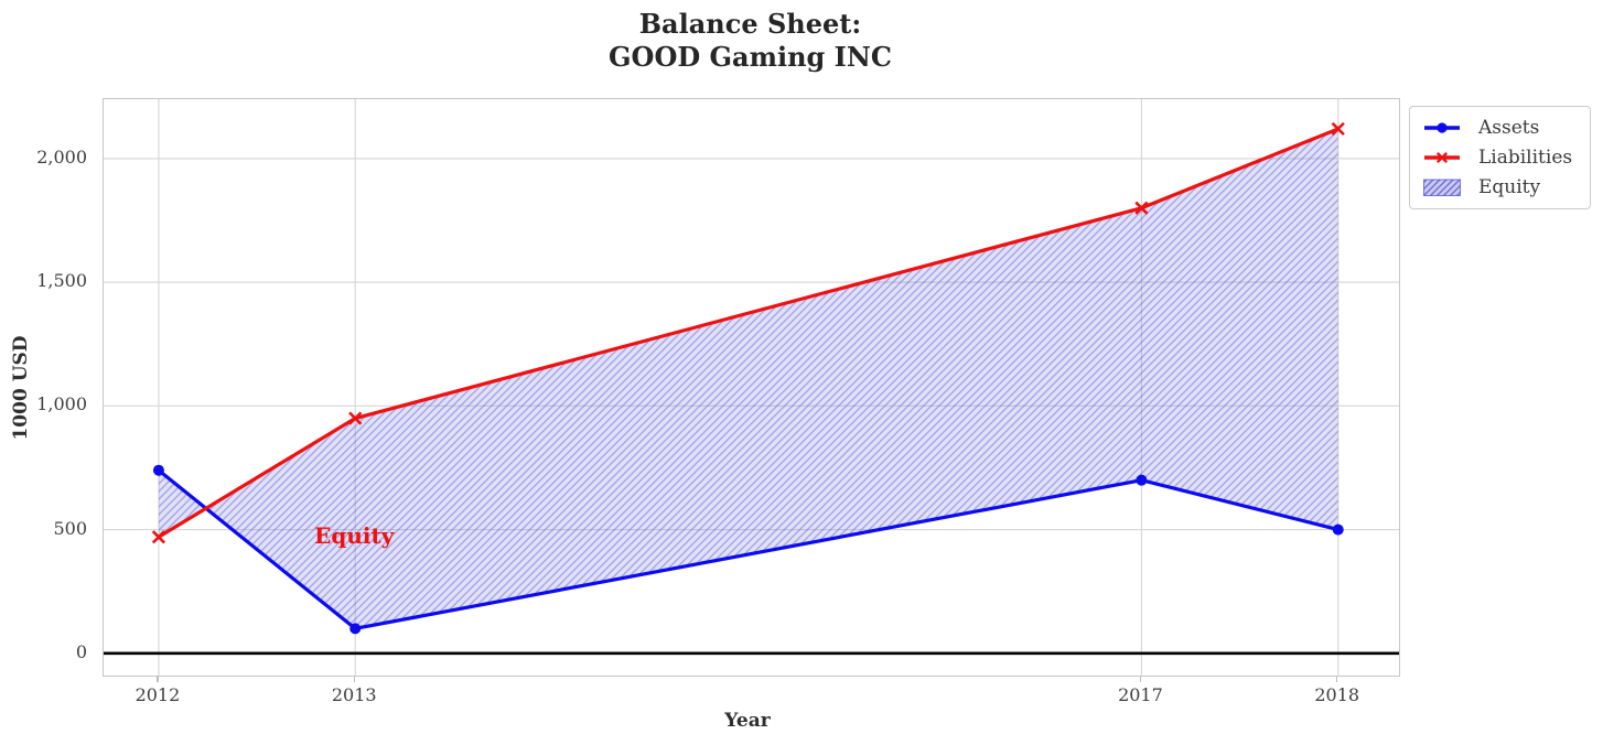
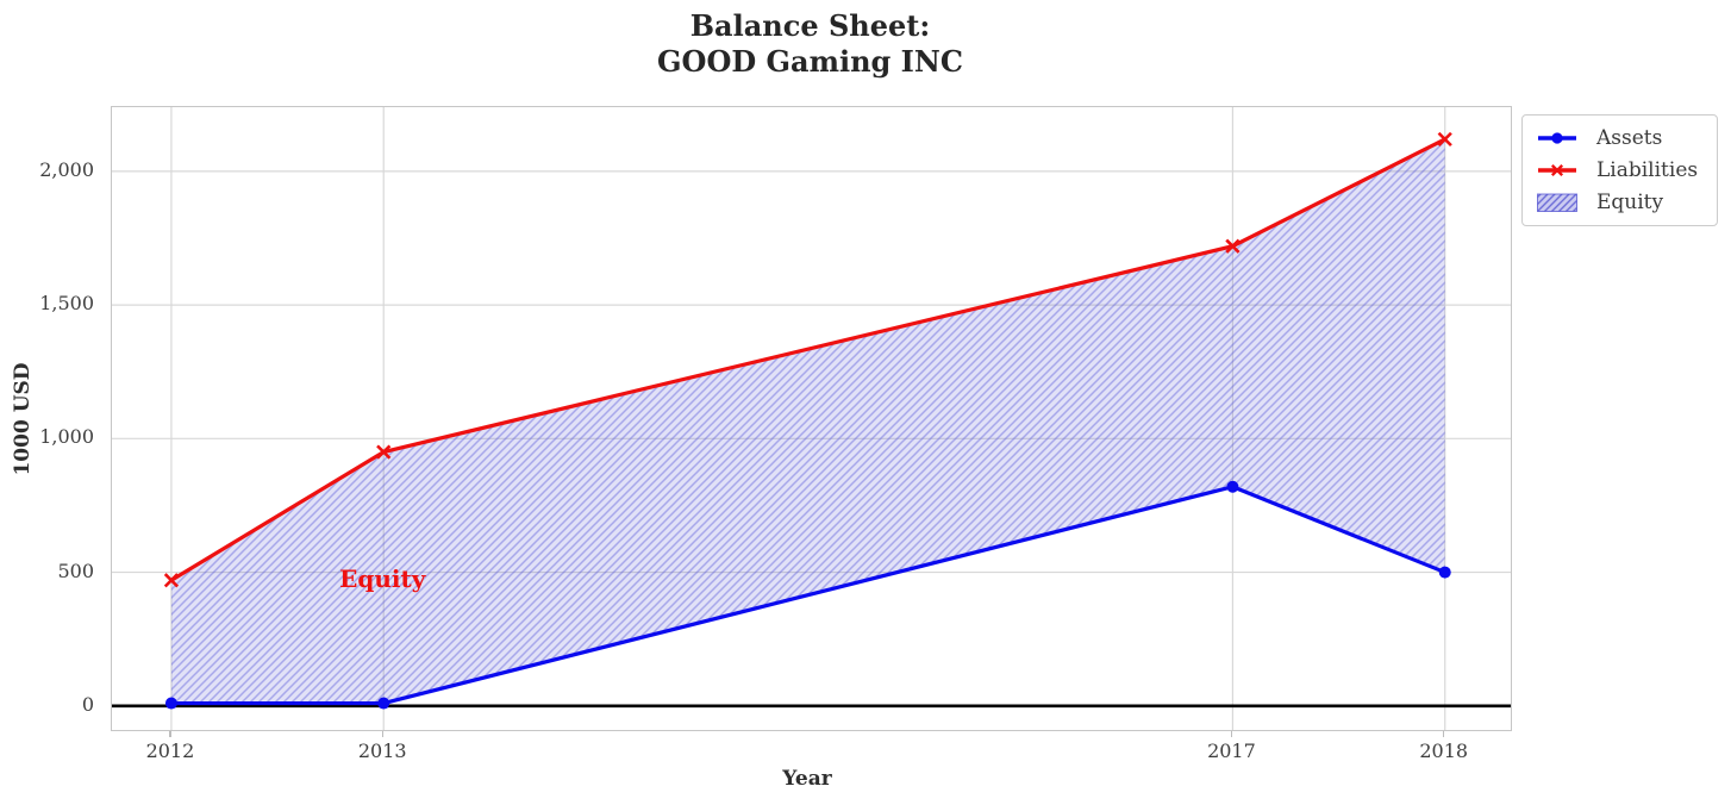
Assets/2012: 740 -> 10
Assets/2013: 100 -> 10
Assets/2017: 700 -> 820
Liabilities/2017: 1800 -> 1720
